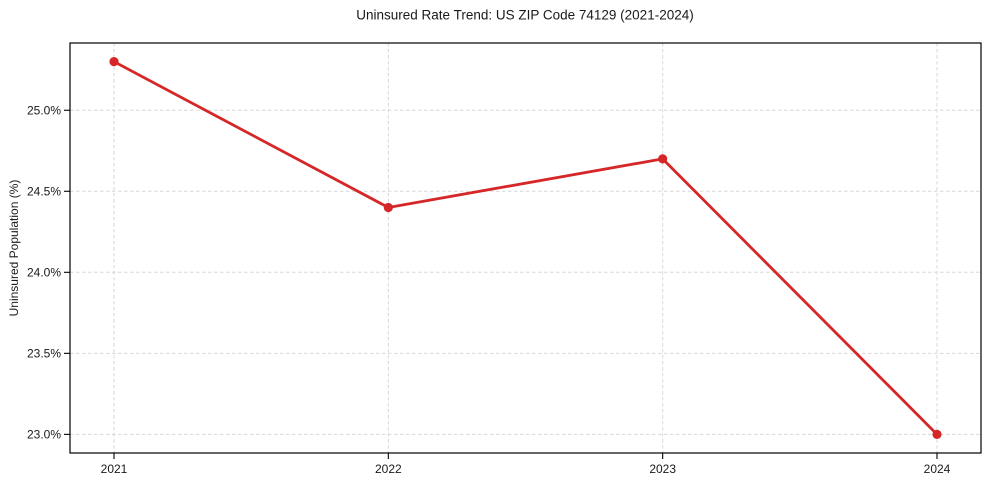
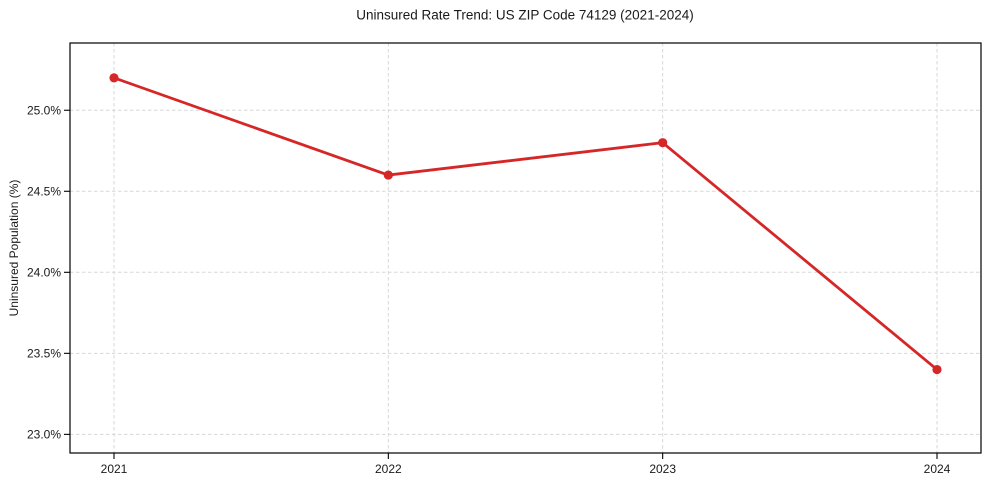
2021: 25.3% -> 25.2%
2022: 24.4% -> 24.6%
2023: 24.7% -> 24.8%
2024: 23.0% -> 23.4%
